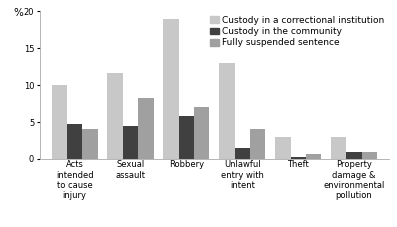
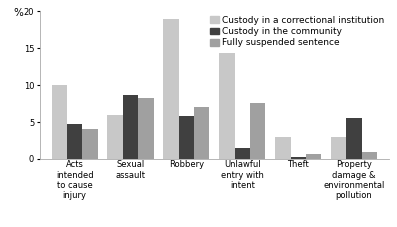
Custody in a correctional institution/Sexual assault: 11.6 -> 6.0
Custody in the community/Sexual assault: 4.4 -> 8.6
Custody in a correctional institution/Unlawful entry with intent: 13.0 -> 14.4
Fully suspended sentence/Unlawful entry with intent: 4.0 -> 7.6
Custody in the community/Property damage & environmental pollution: 1.0 -> 5.6
